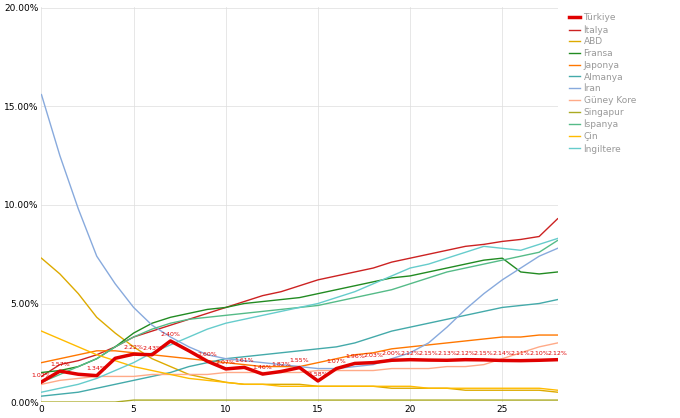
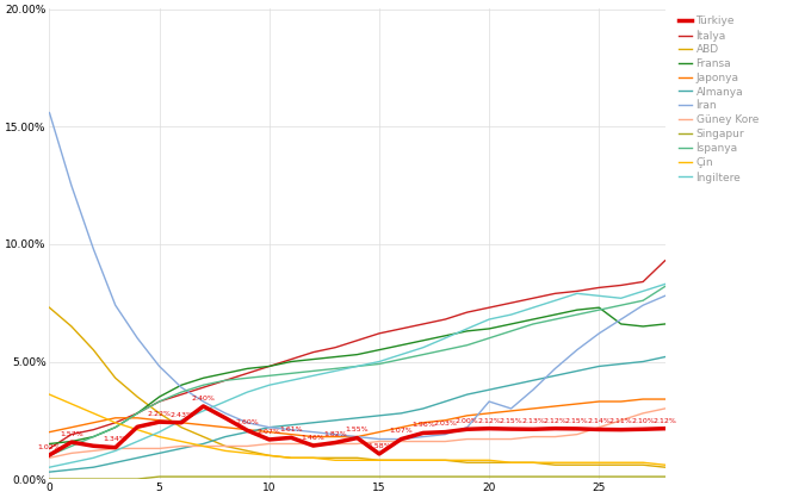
İran/20: 2.5% -> 3.3%
